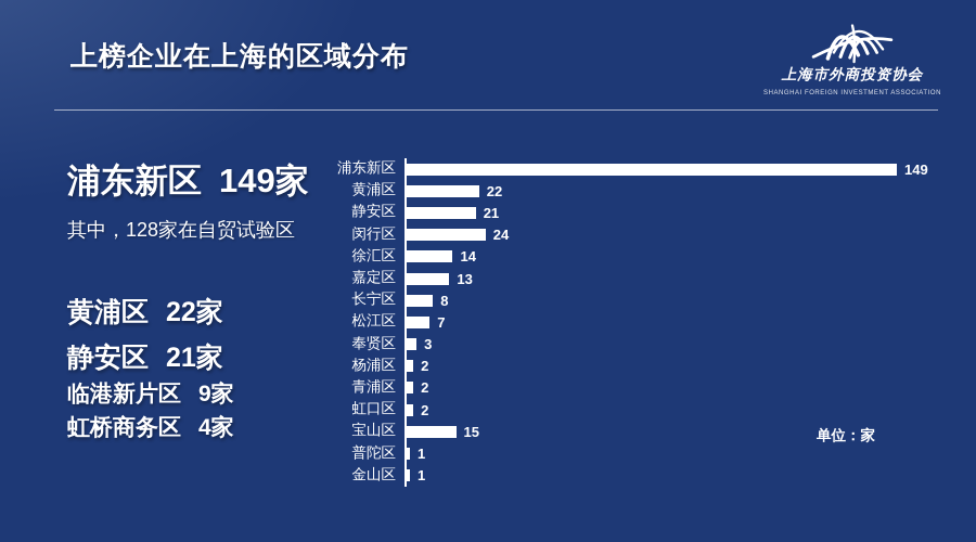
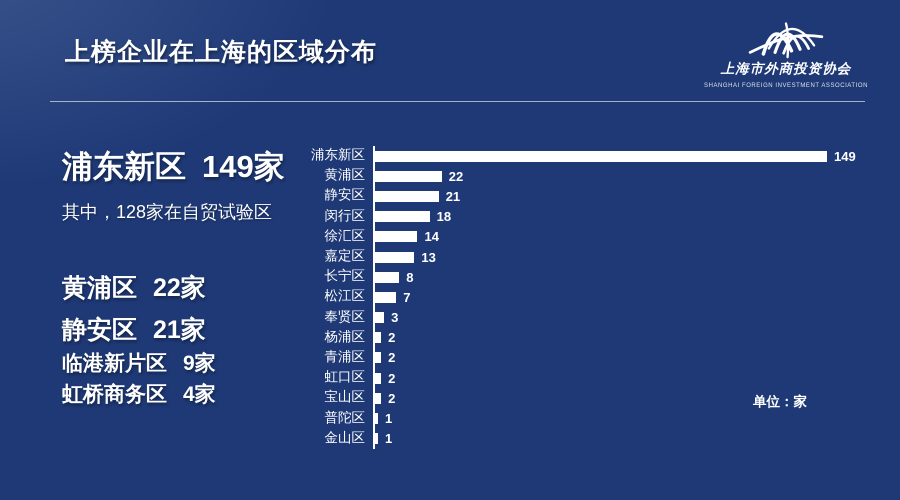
闵行区: 24 -> 18
宝山区: 15 -> 2
